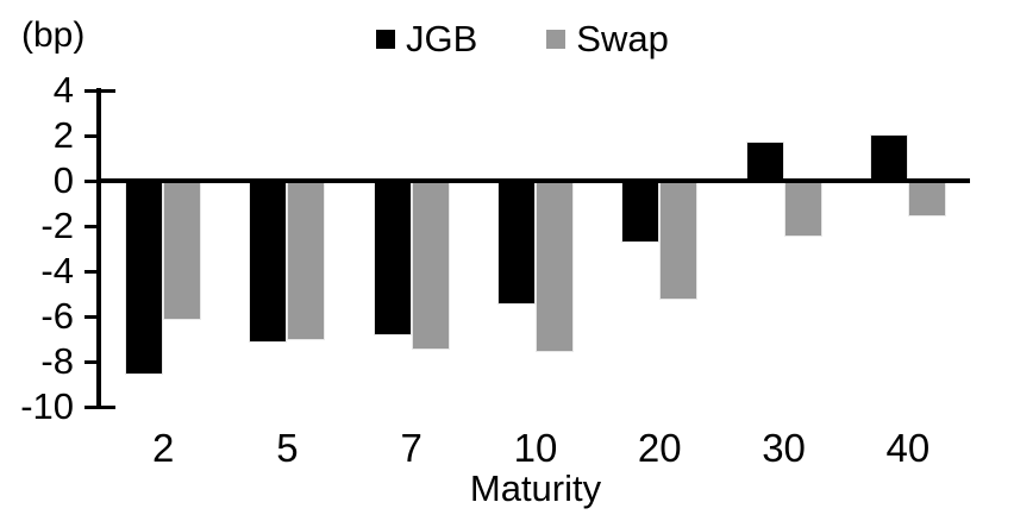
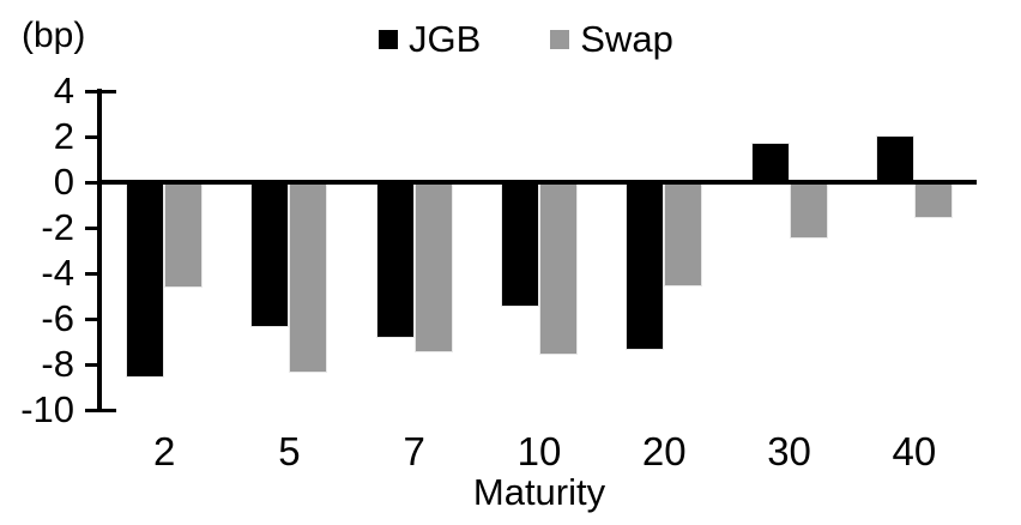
Swap/2: -6.1 -> -4.6
JGB/5: -7.1 -> -6.3
Swap/5: -7.0 -> -8.3
JGB/20: -2.7 -> -7.3
Swap/20: -5.2 -> -4.5
